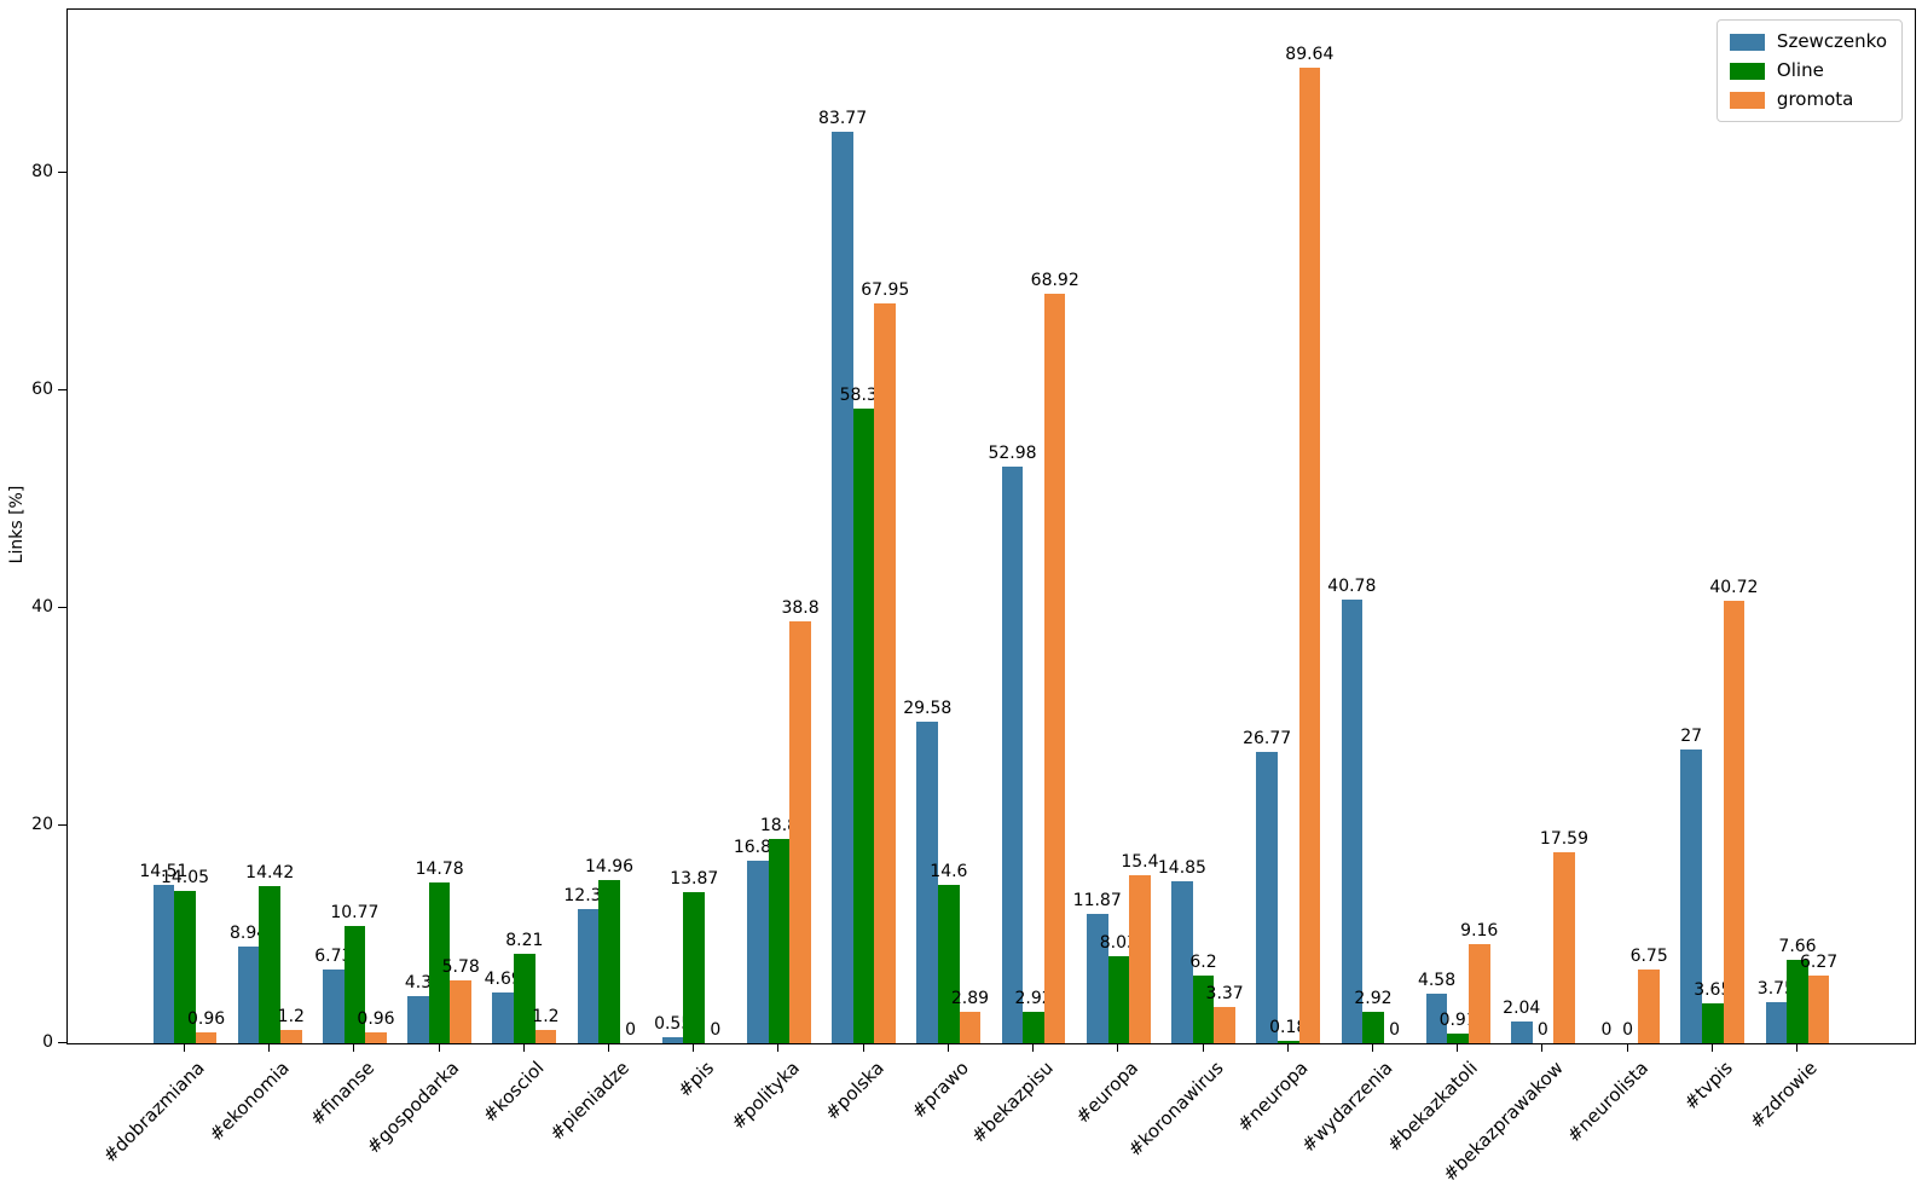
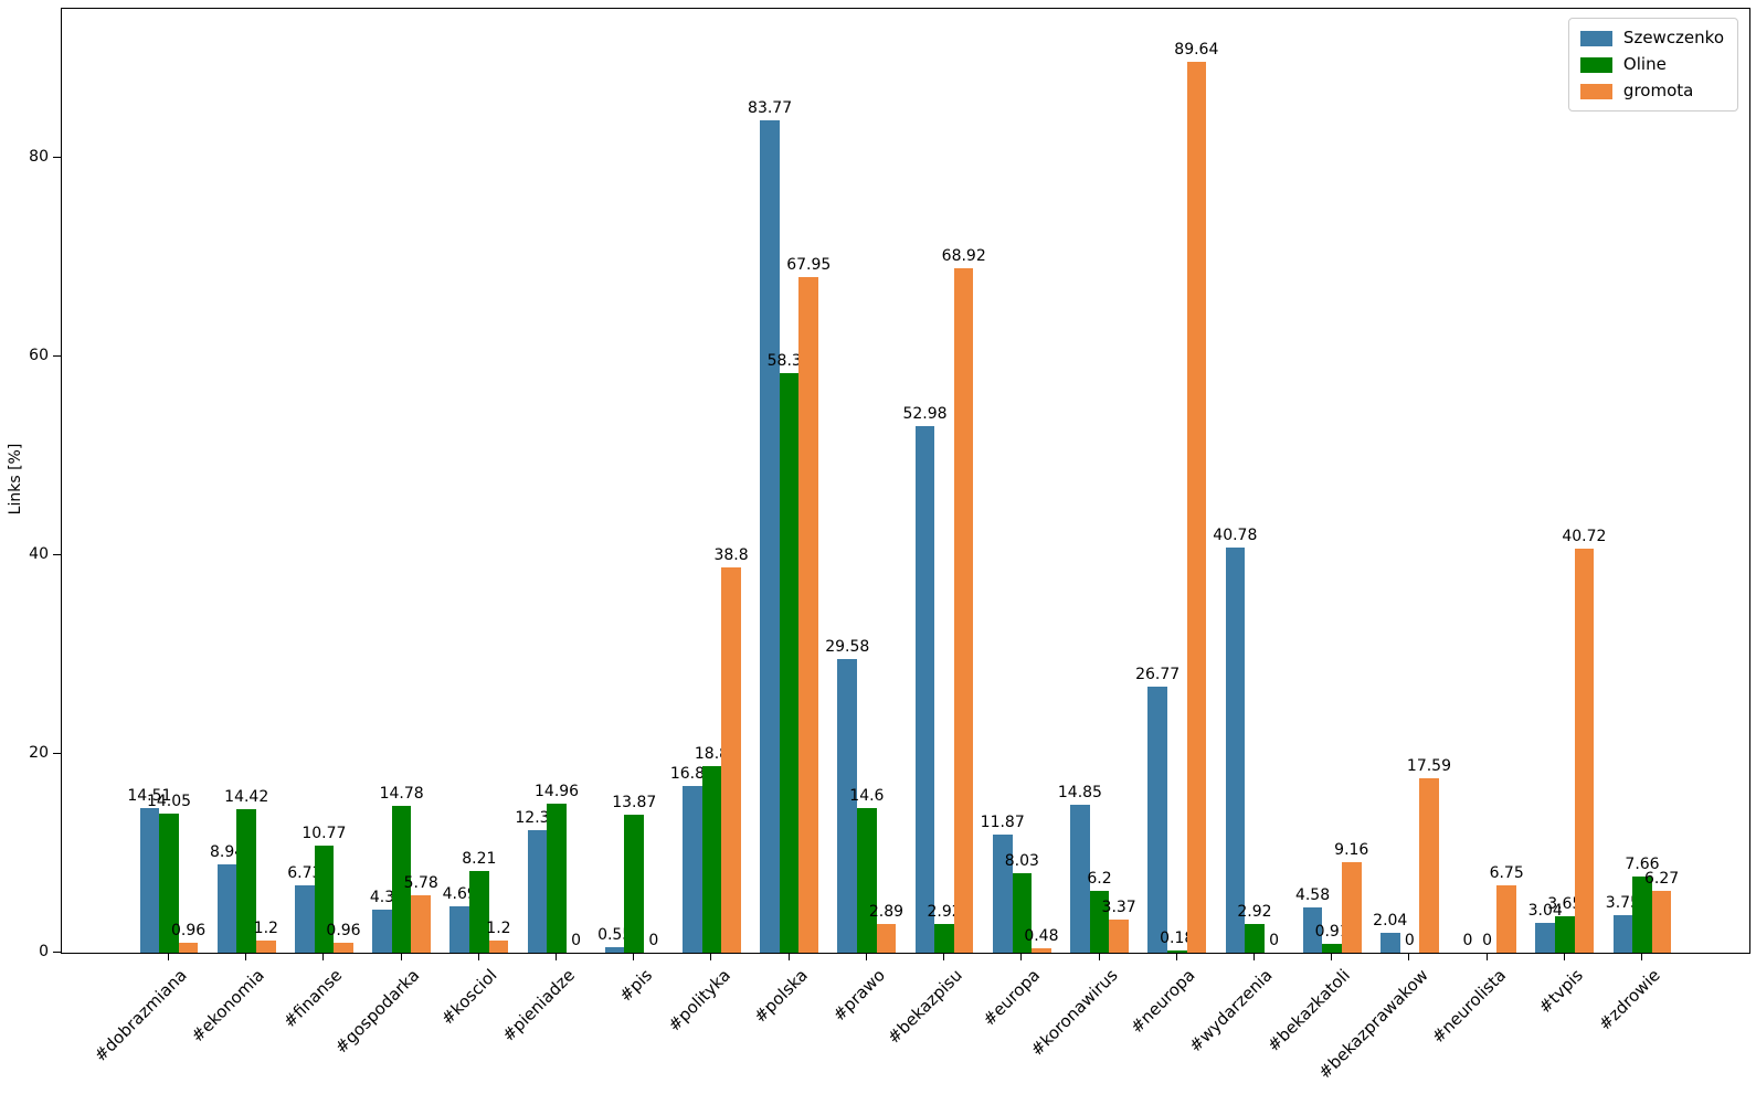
gromota/#europa: 15.4 -> 0.48
Szewczenko/#tvpis: 27 -> 3.04
